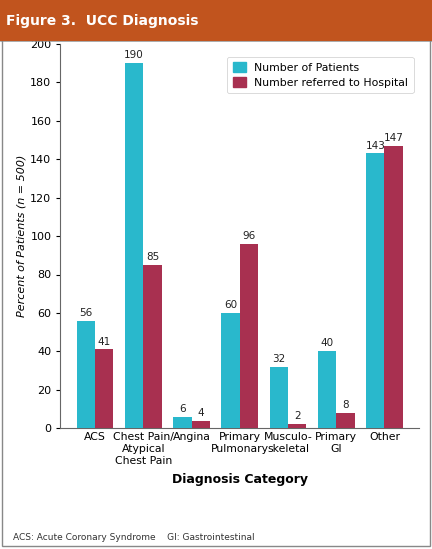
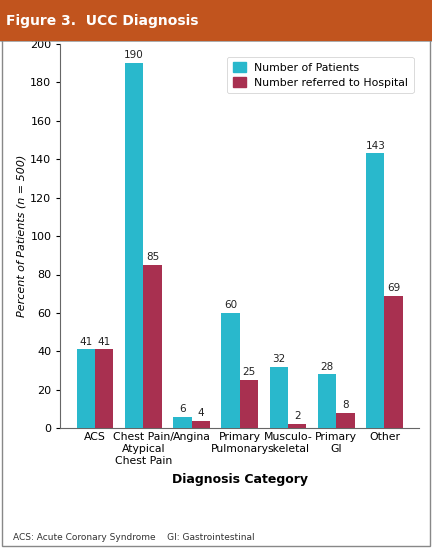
Number of Patients/ACS: 56 -> 41
Number referred to Hospital/Primary Pulmonary: 96 -> 25
Number of Patients/Primary GI: 40 -> 28
Number referred to Hospital/Other: 147 -> 69
